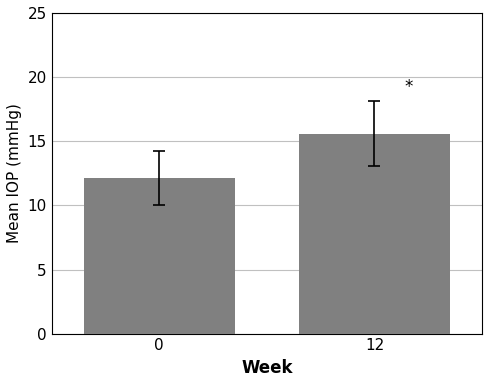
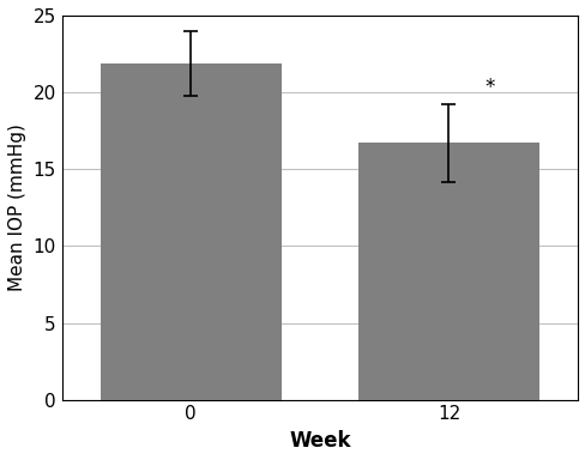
0: 12.1 -> 21.9
12: 15.6 -> 16.7
